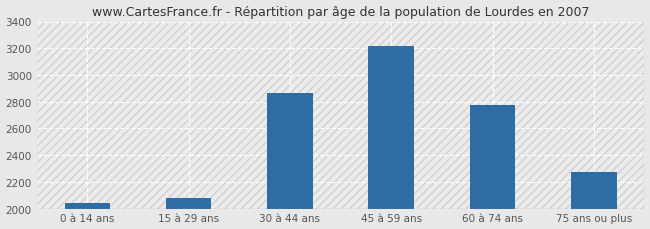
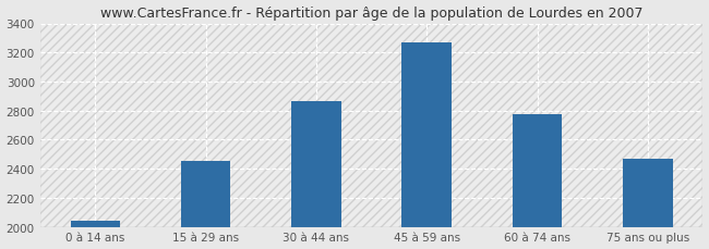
15 à 29 ans: 2080 -> 2450
45 à 59 ans: 3220 -> 3270
75 ans ou plus: 2280 -> 2470
